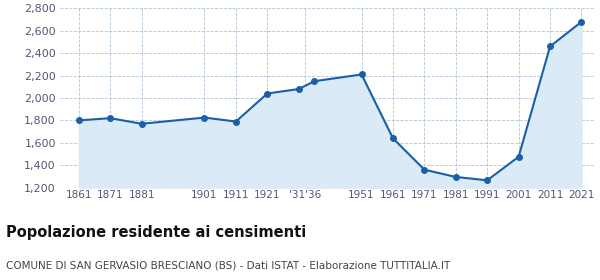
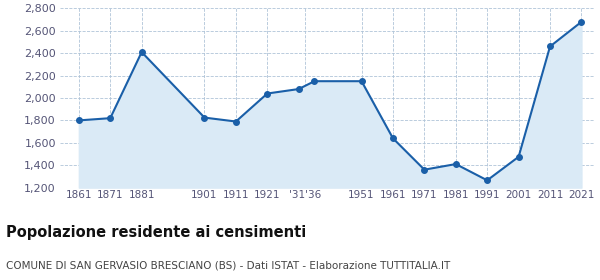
1881: 1,770 -> 2,410
1951: 2,210 -> 2,150
1981: 1,300 -> 1,410
